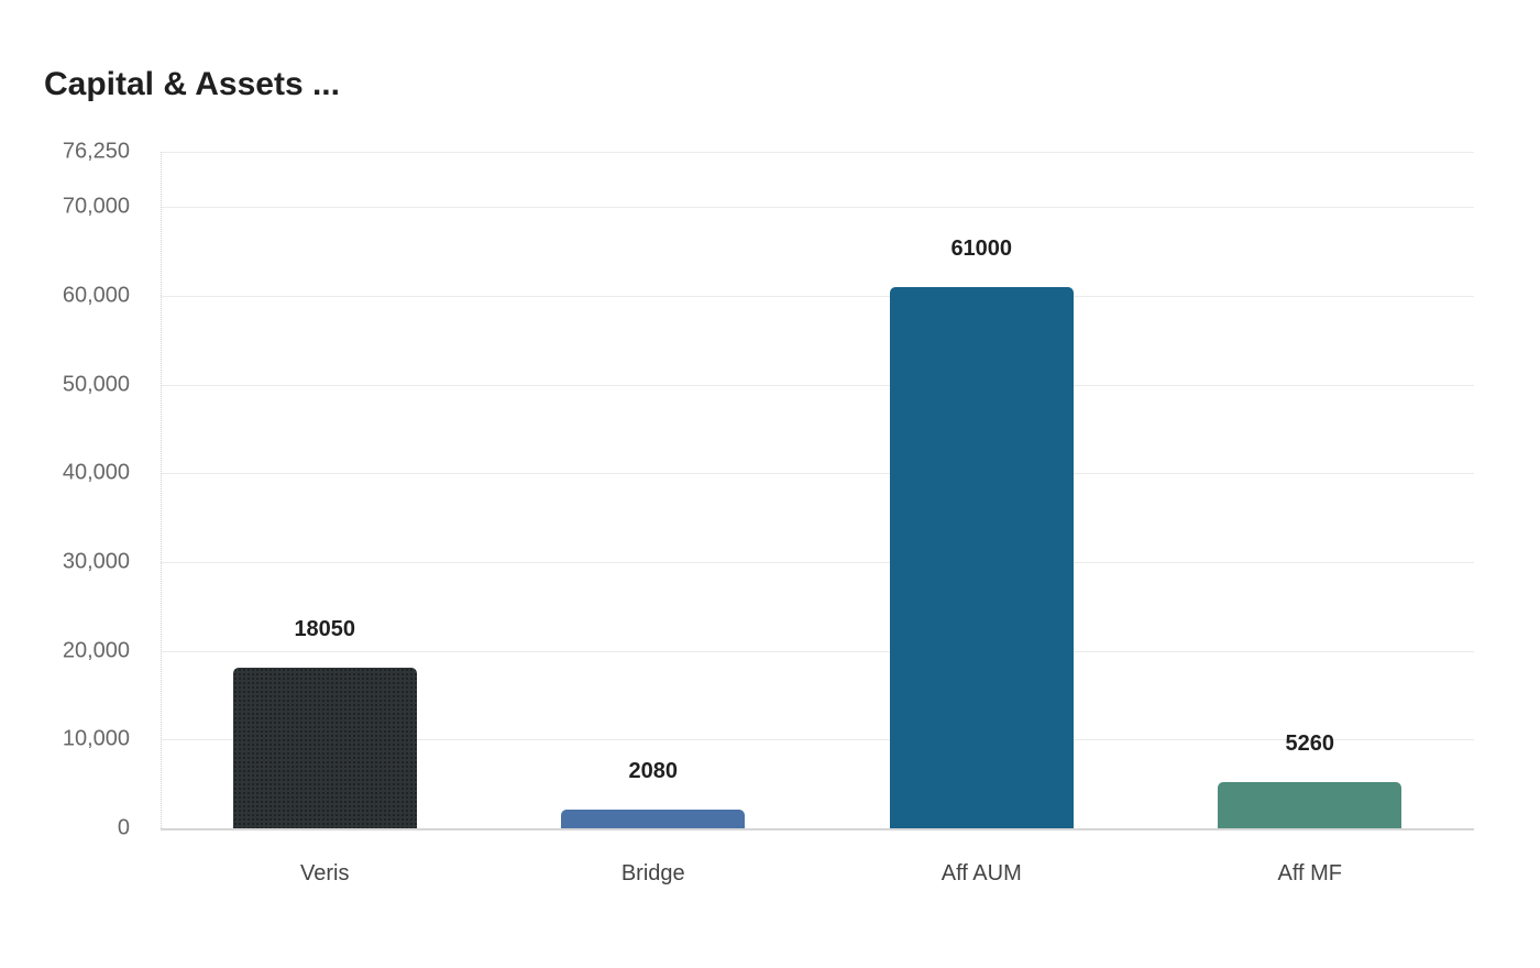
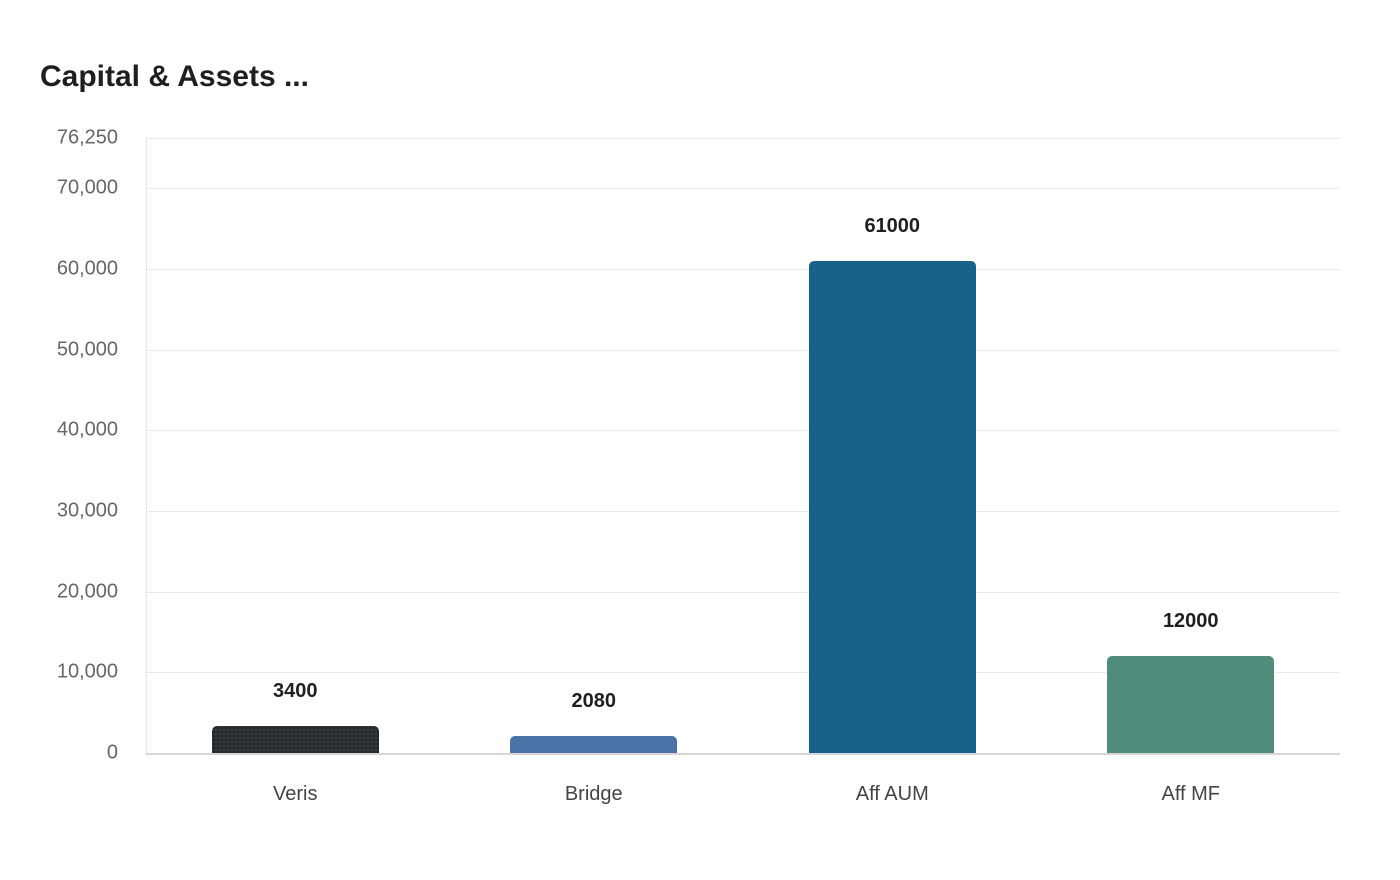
Veris: 18050 -> 3400
Aff MF: 5260 -> 12000
